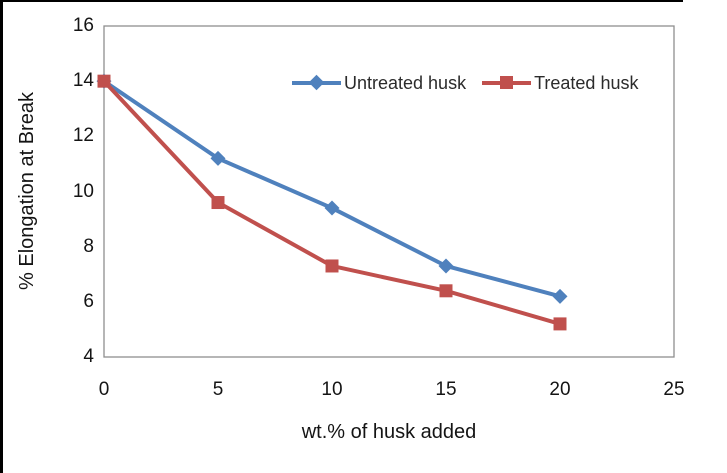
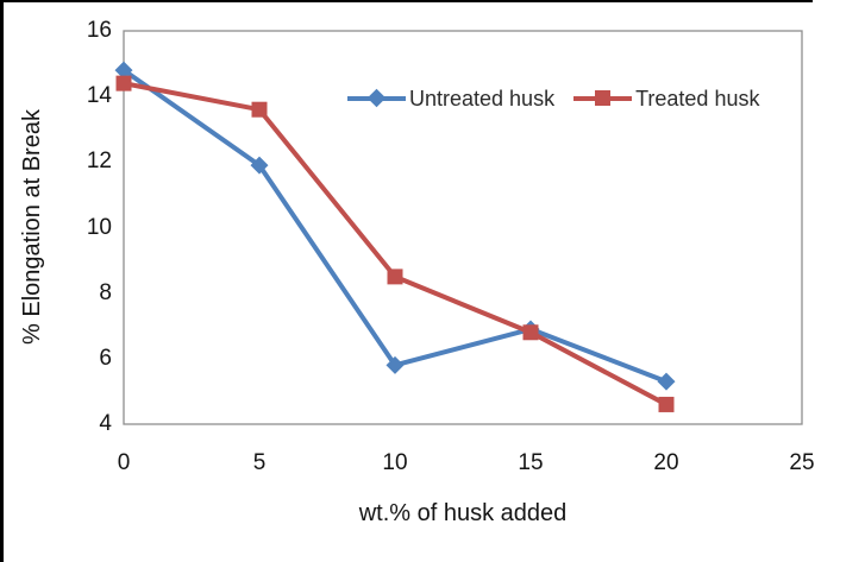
Untreated husk/0: 14.0 -> 14.8
Treated husk/0: 14.0 -> 14.4
Untreated husk/5: 11.2 -> 11.9
Treated husk/5: 9.6 -> 13.6
Untreated husk/10: 9.4 -> 5.8
Treated husk/10: 7.3 -> 8.5
Untreated husk/15: 7.3 -> 6.9
Treated husk/15: 6.4 -> 6.8
Untreated husk/20: 6.2 -> 5.3
Treated husk/20: 5.2 -> 4.6
